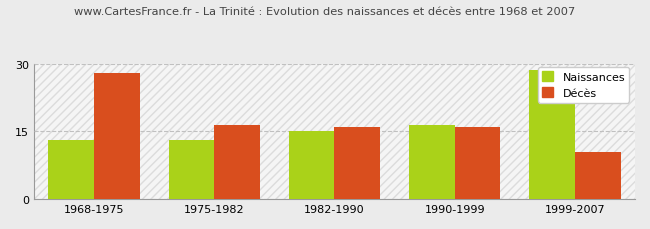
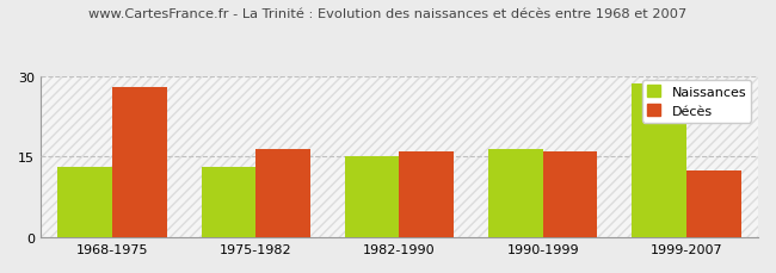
Décès/1999-2007: 10.5 -> 12.5
